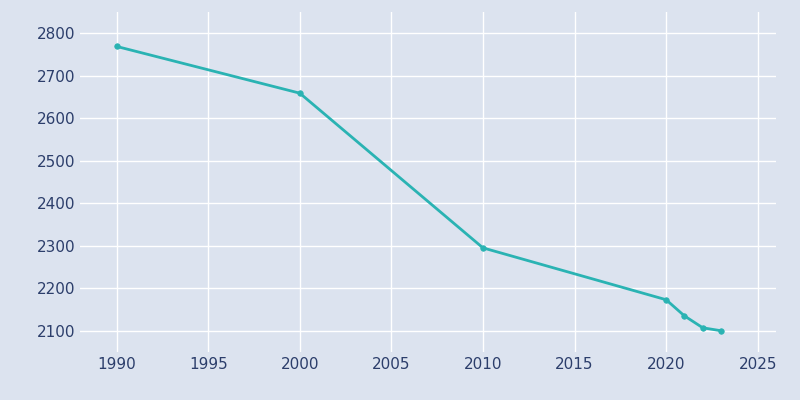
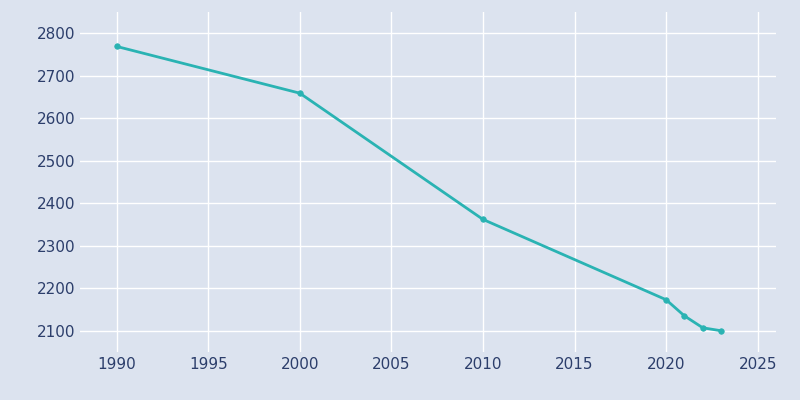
2010: 2295 -> 2362
